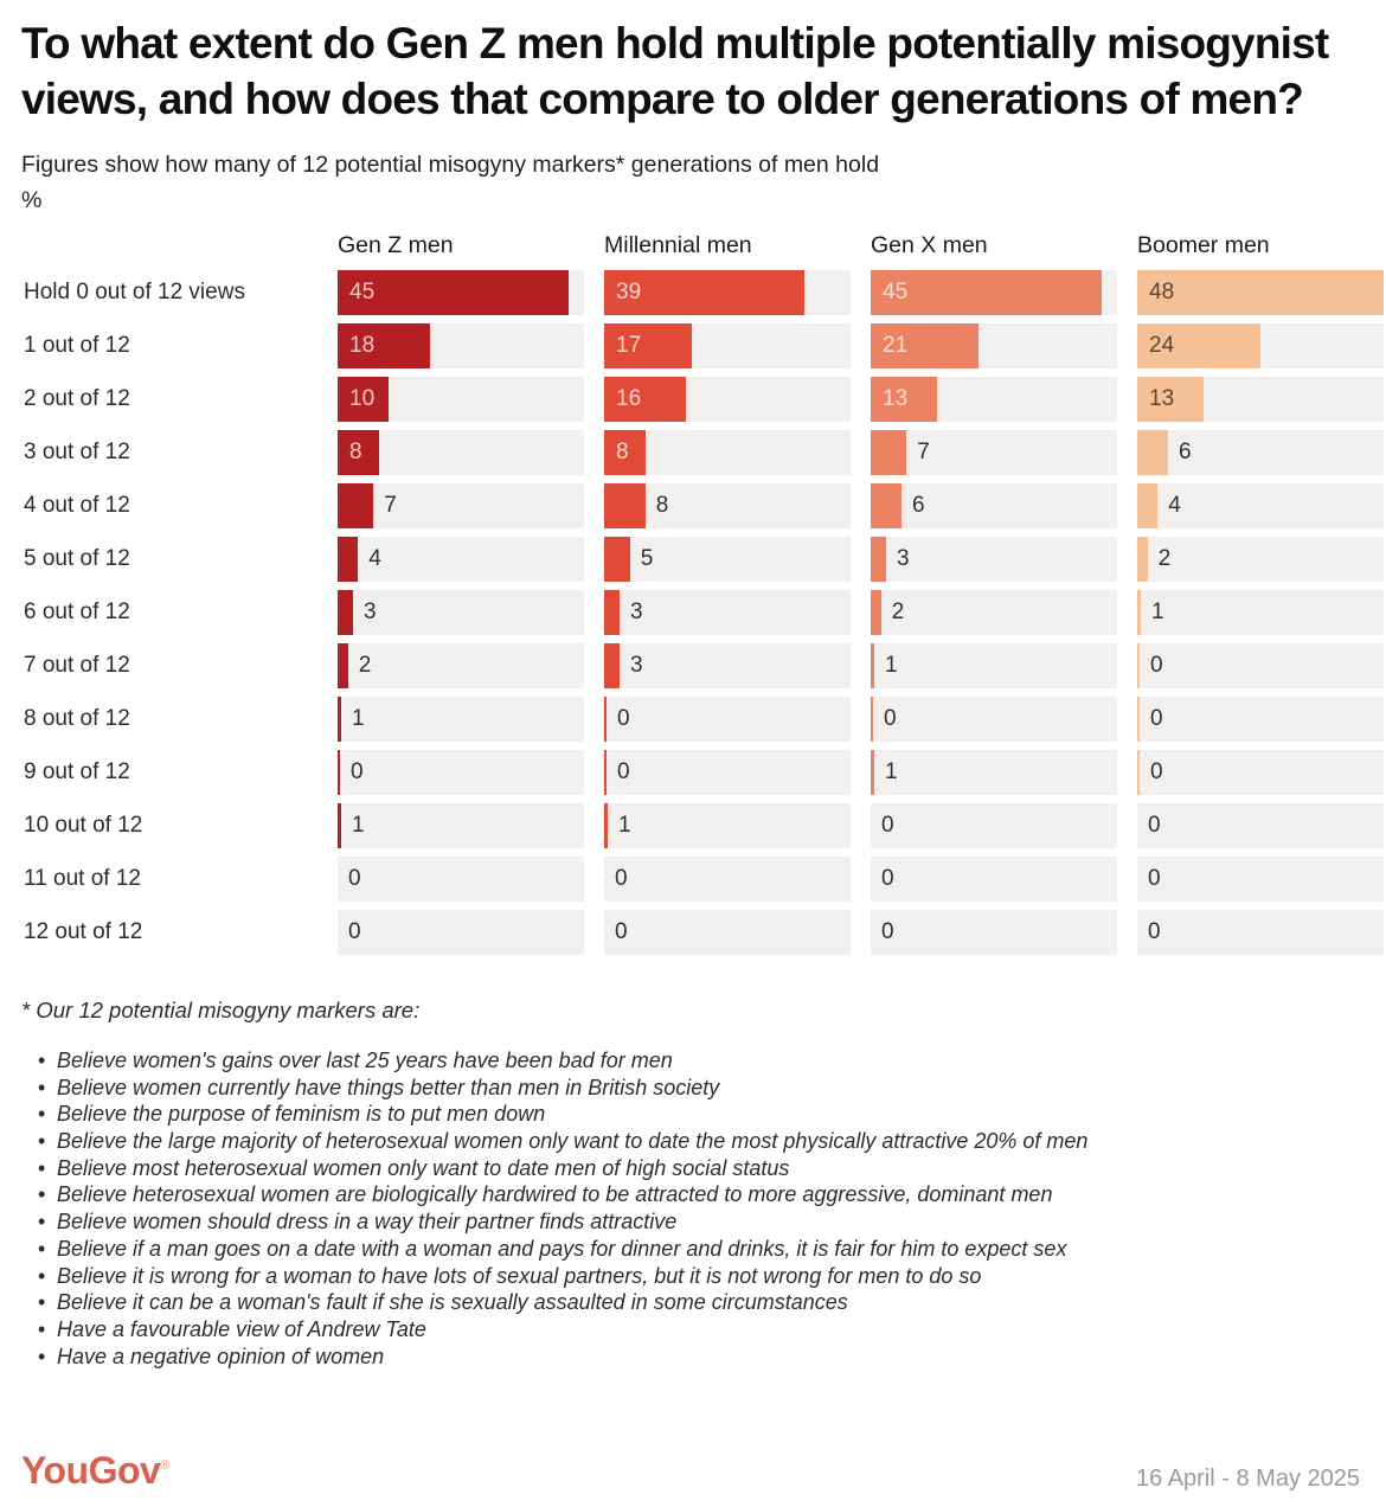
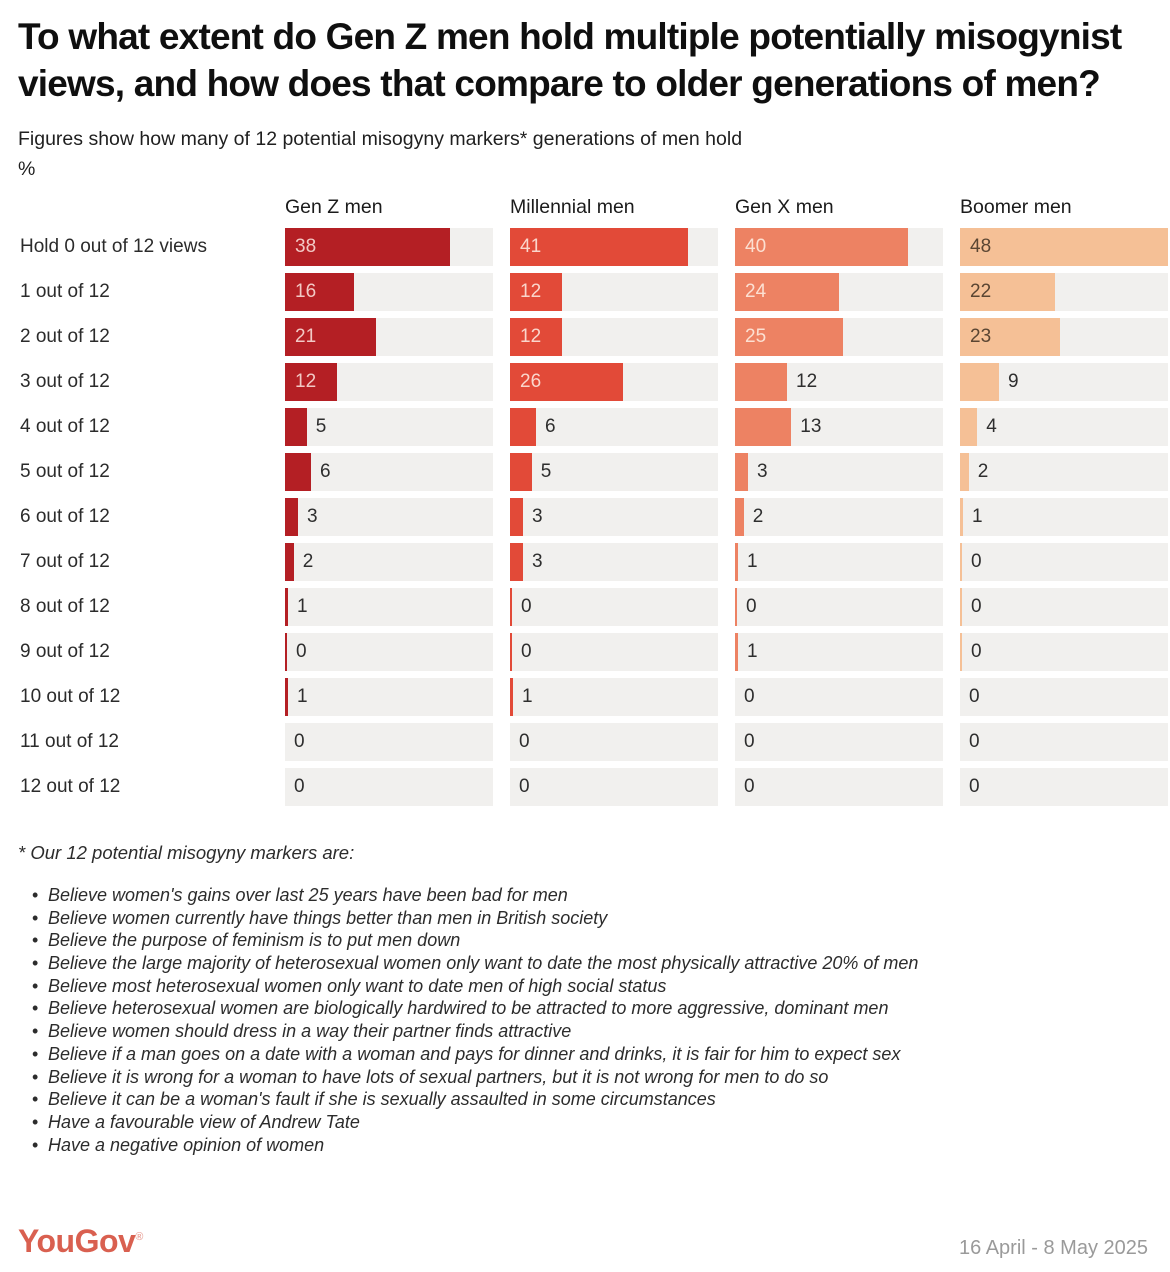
Gen Z men/Hold 0 out of 12 views: 45 -> 38
Millennial men/Hold 0 out of 12 views: 39 -> 41
Gen X men/Hold 0 out of 12 views: 45 -> 40
Gen Z men/1 out of 12: 18 -> 16
Millennial men/1 out of 12: 17 -> 12
Gen X men/1 out of 12: 21 -> 24
Boomer men/1 out of 12: 24 -> 22
Gen Z men/2 out of 12: 10 -> 21
Millennial men/2 out of 12: 16 -> 12
Gen X men/2 out of 12: 13 -> 25
Boomer men/2 out of 12: 13 -> 23
Gen Z men/3 out of 12: 8 -> 12
Millennial men/3 out of 12: 8 -> 26
Gen X men/3 out of 12: 7 -> 12
Boomer men/3 out of 12: 6 -> 9
Gen Z men/4 out of 12: 7 -> 5
Millennial men/4 out of 12: 8 -> 6
Gen X men/4 out of 12: 6 -> 13
Gen Z men/5 out of 12: 4 -> 6
